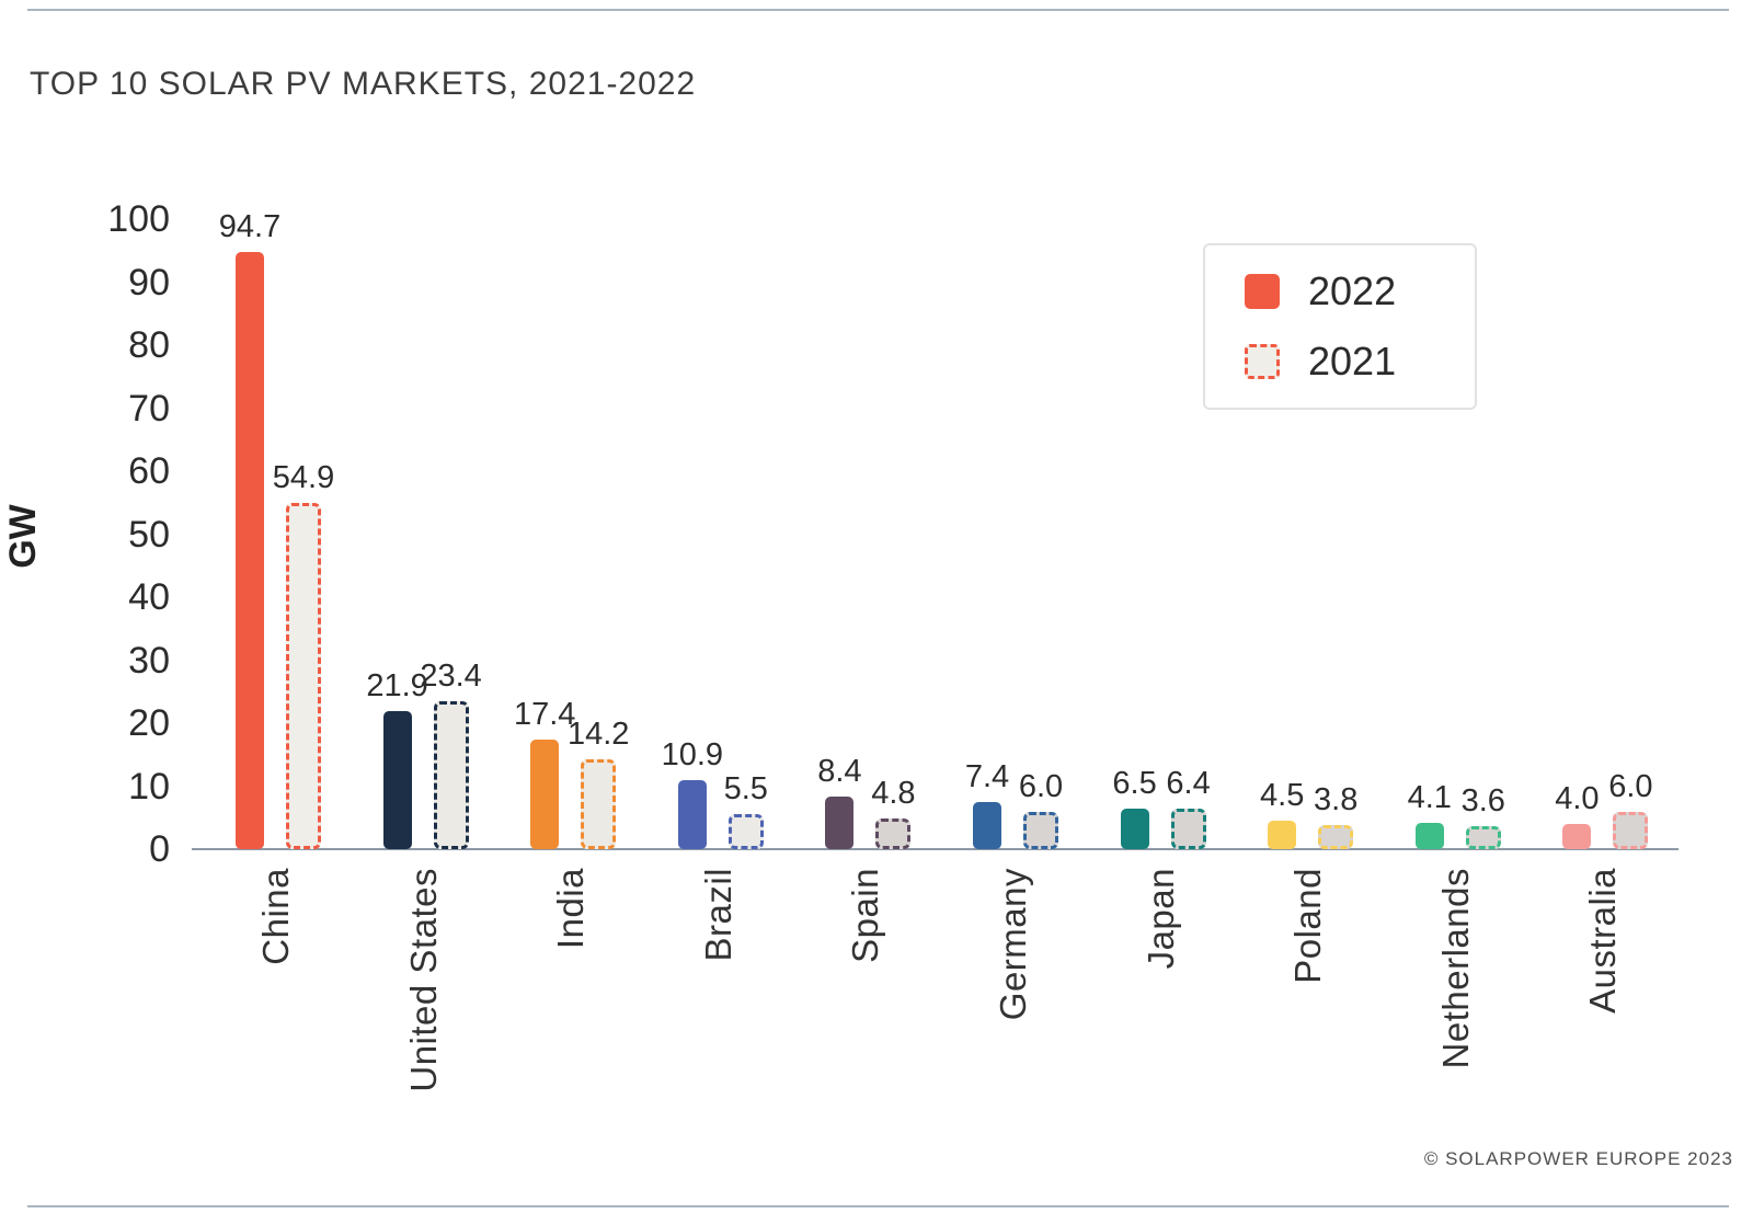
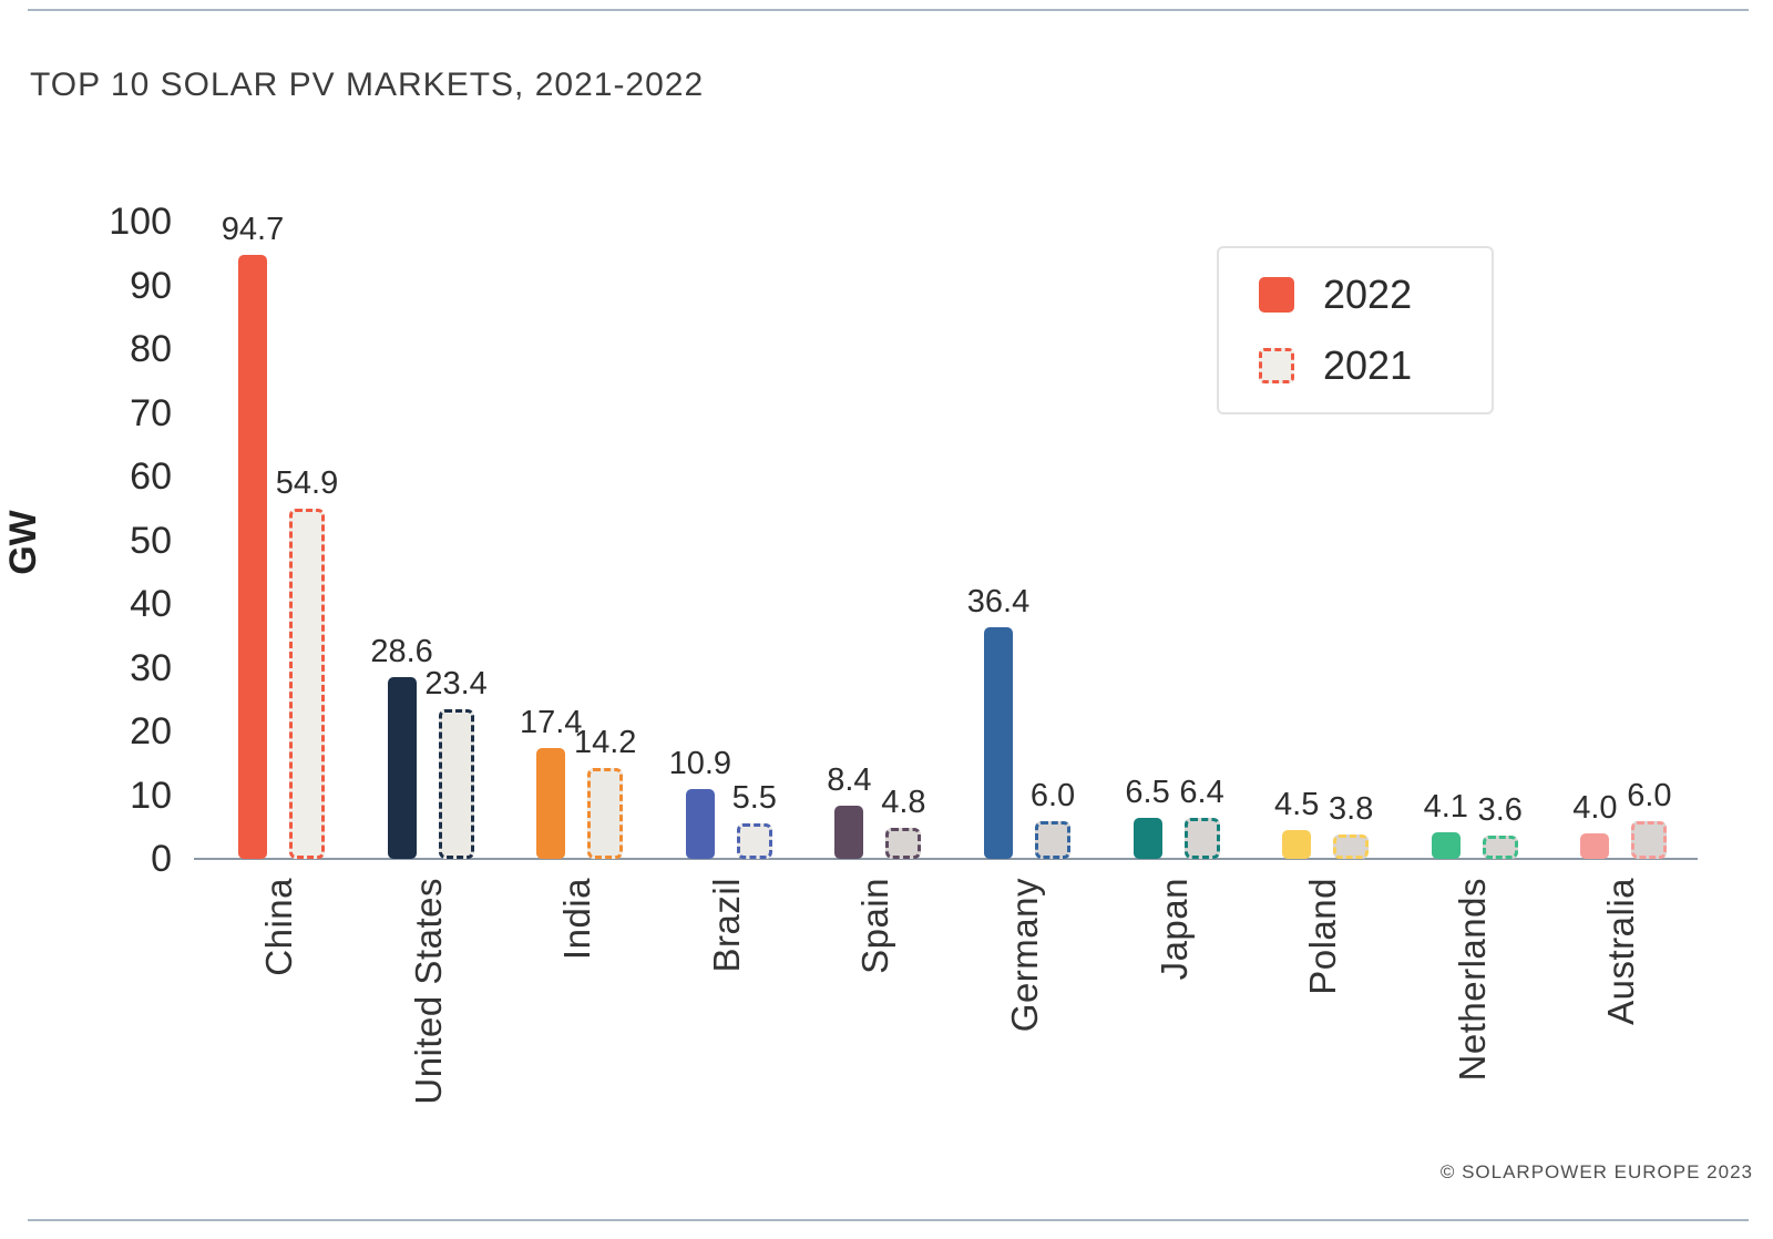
2022/United States: 21.9 -> 28.6
2022/Germany: 7.4 -> 36.4
